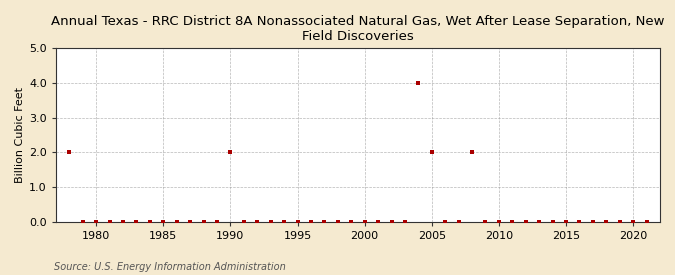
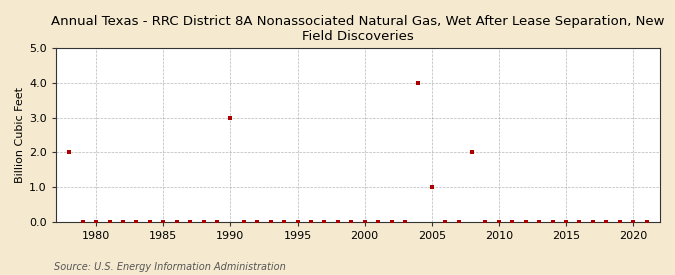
1990: 2 -> 3
2005: 2 -> 1
